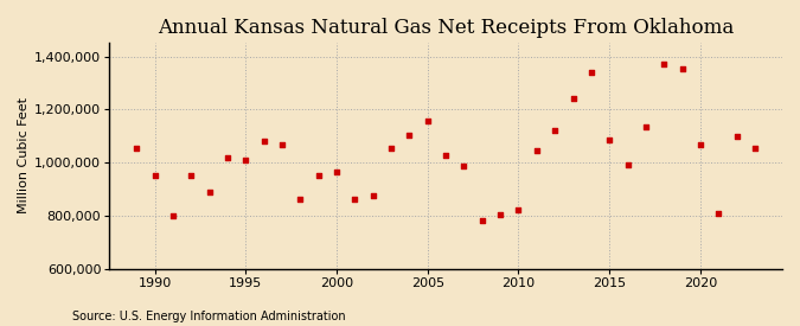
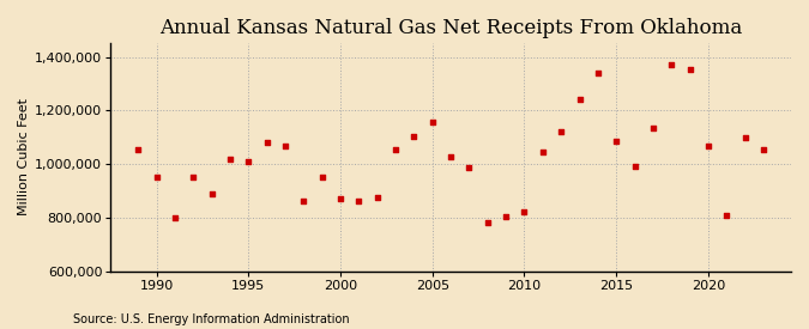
2000: 965,000 -> 870,000
